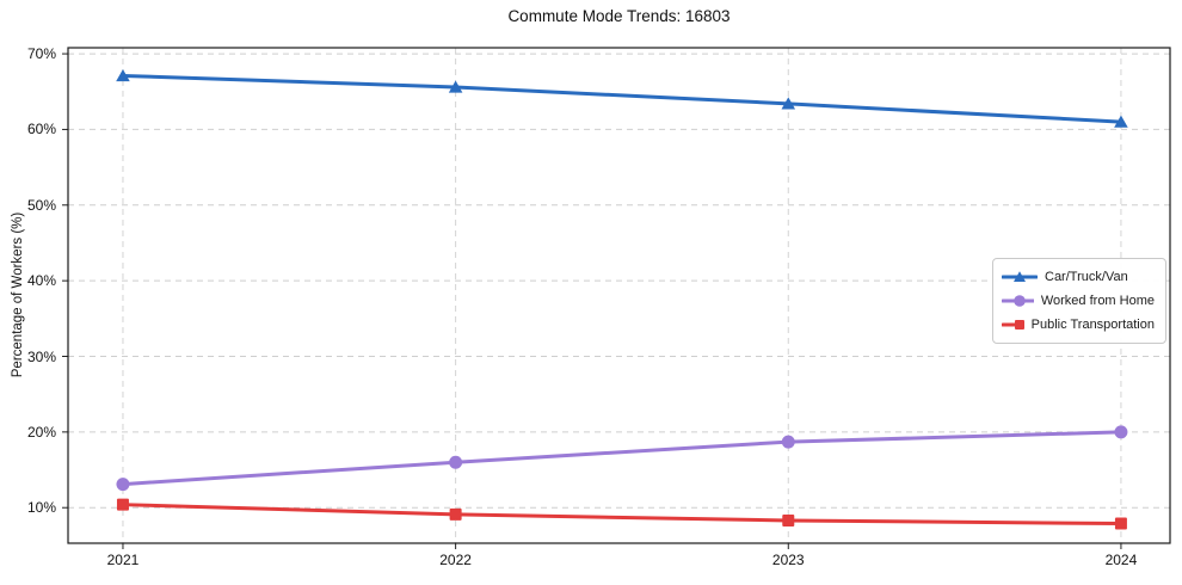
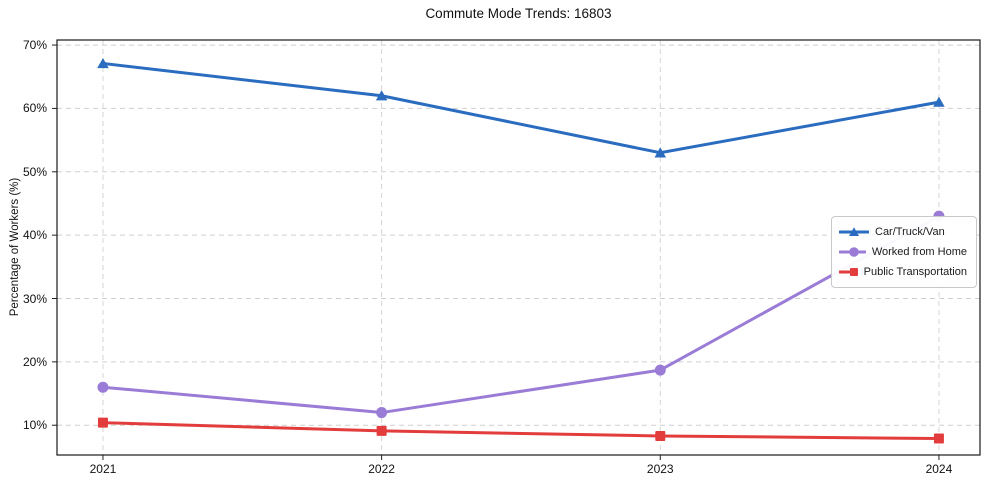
Worked from Home/2021: 13% -> 16%
Car/Truck/Van/2022: 66% -> 62%
Worked from Home/2022: 16% -> 12%
Car/Truck/Van/2023: 63% -> 53%
Worked from Home/2024: 20% -> 43%
